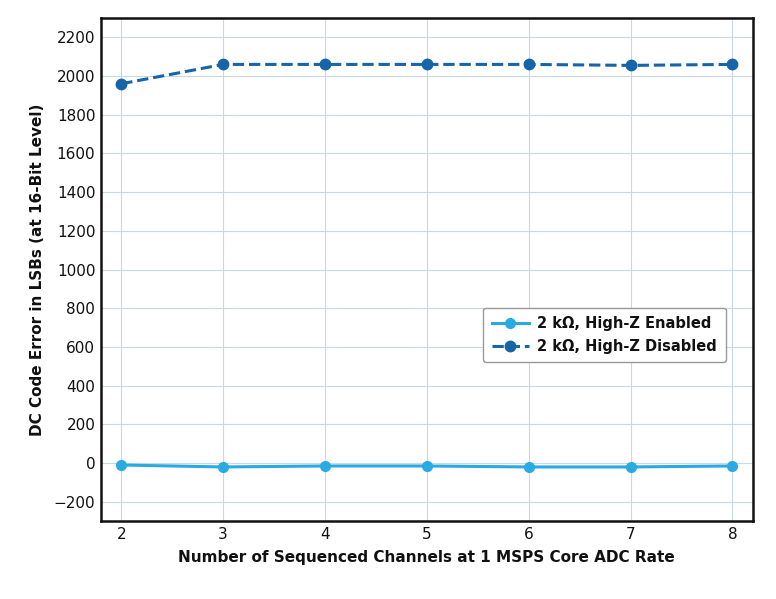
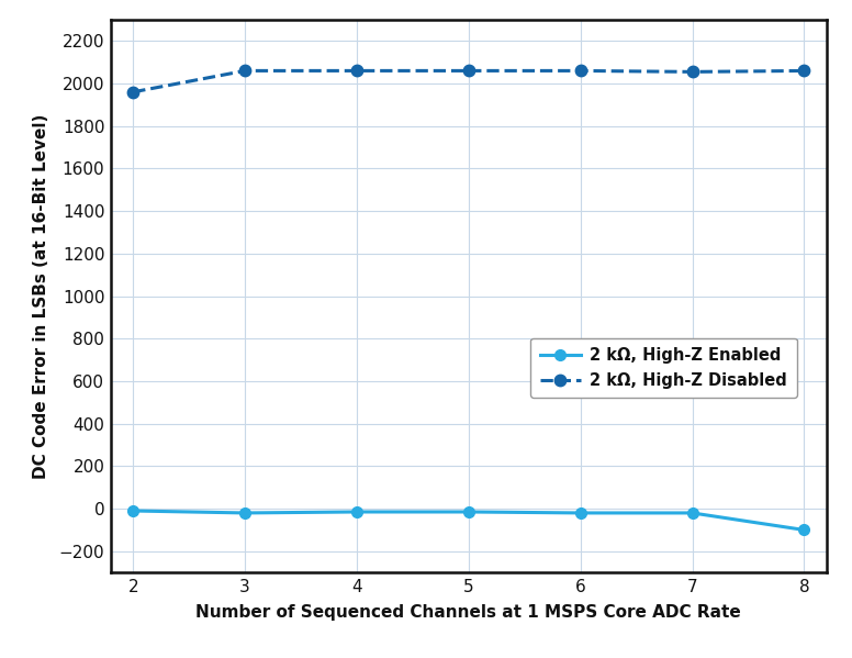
2 kΩ, High-Z Enabled/8: -20 -> -100
